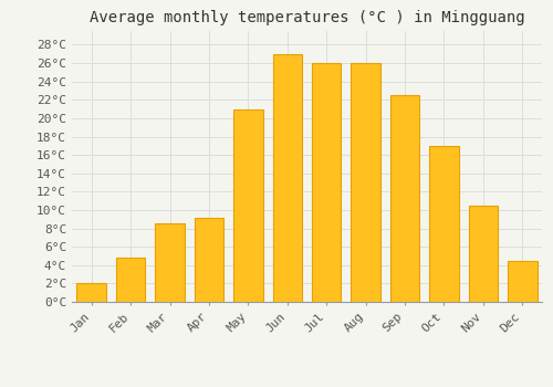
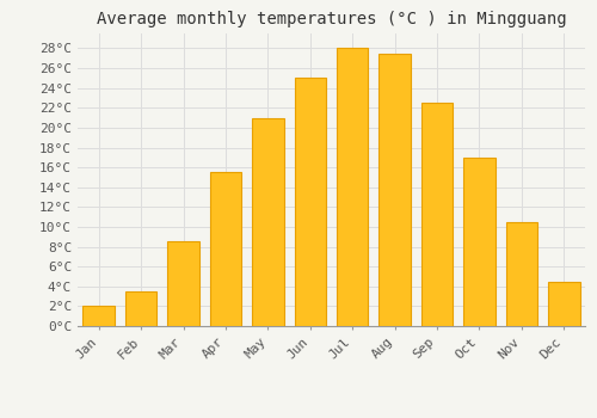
Feb: 4.8°C -> 3.5°C
Apr: 9.2°C -> 15.5°C
Jun: 27.0°C -> 25.0°C
Jul: 26.0°C -> 28.0°C
Aug: 26.0°C -> 27.5°C
